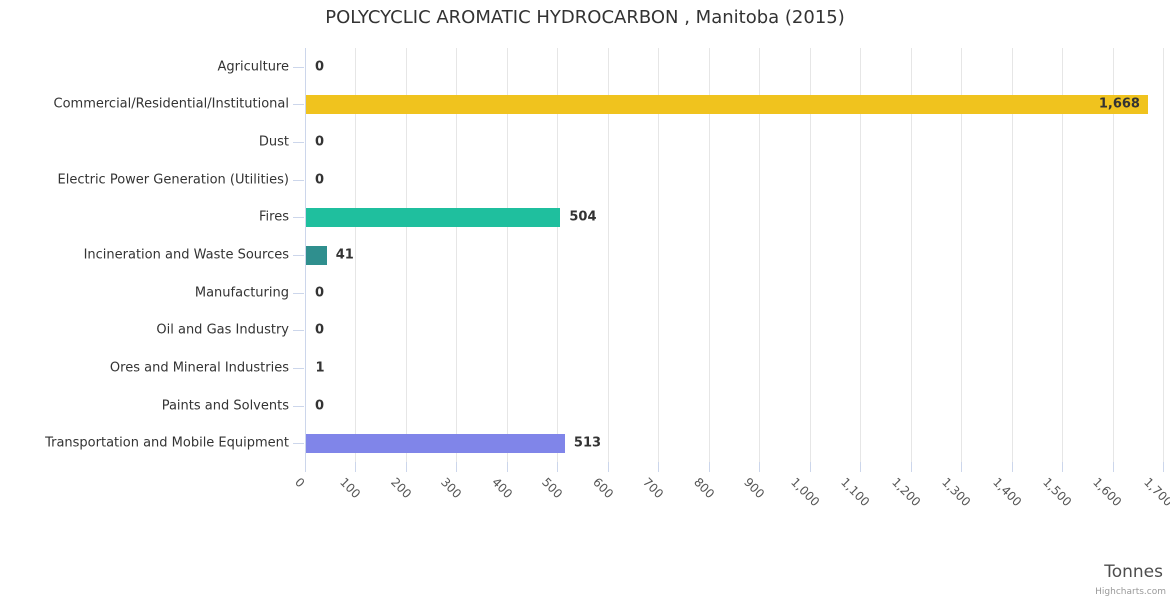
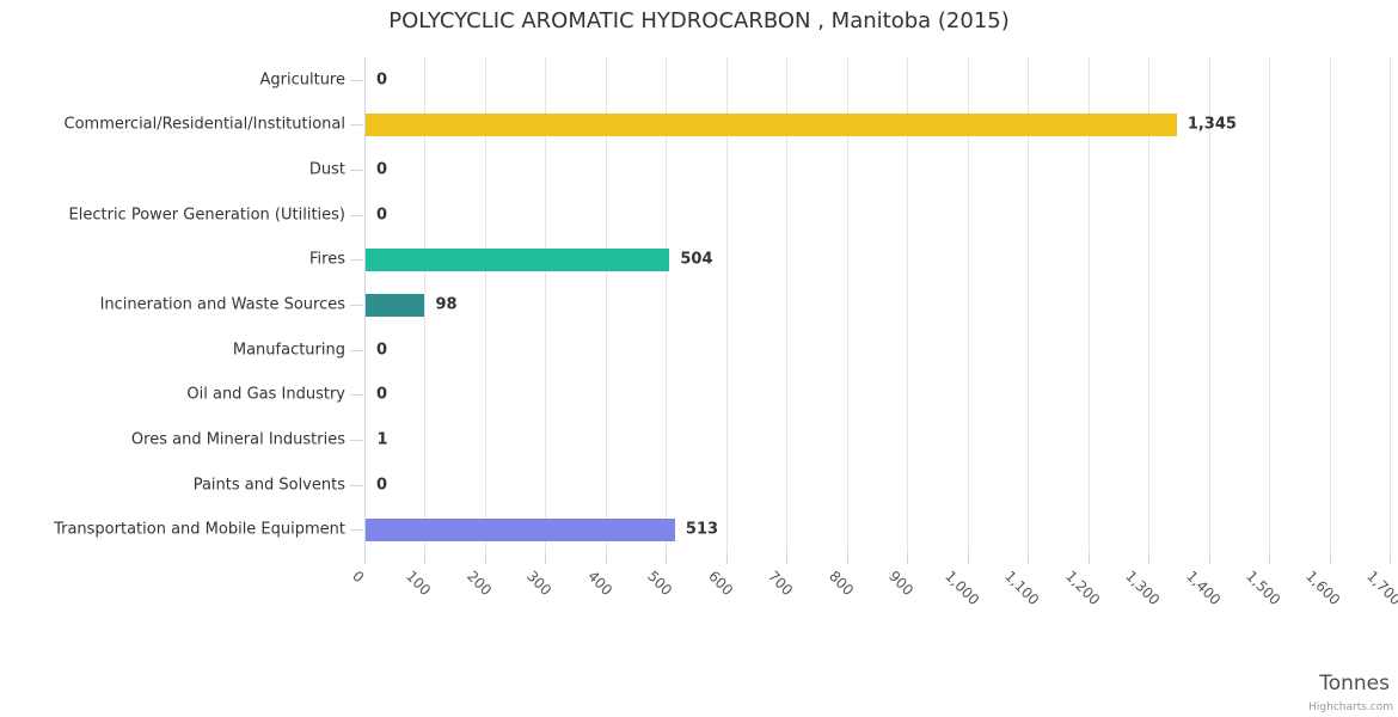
Commercial/Residential/Institutional: 1,668 -> 1,345
Incineration and Waste Sources: 41 -> 98
